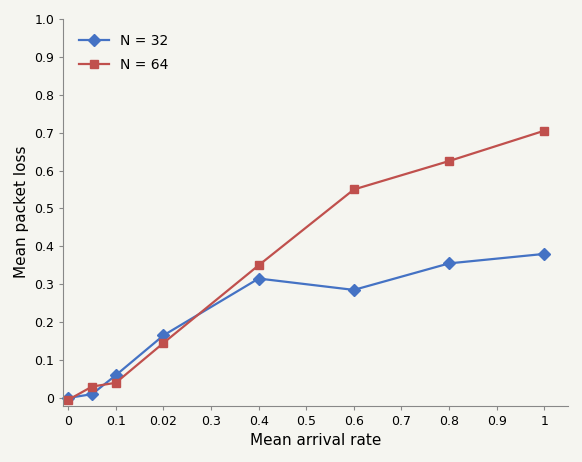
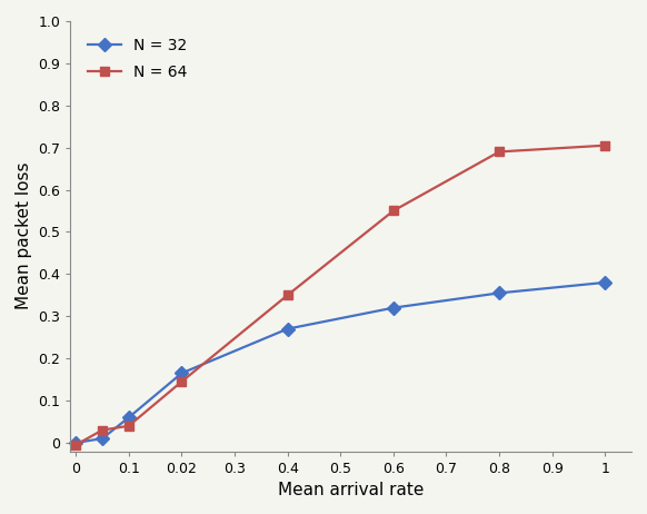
N = 32/0.4: 0.315 -> 0.270
N = 32/0.6: 0.285 -> 0.320
N = 64/0.8: 0.625 -> 0.690
